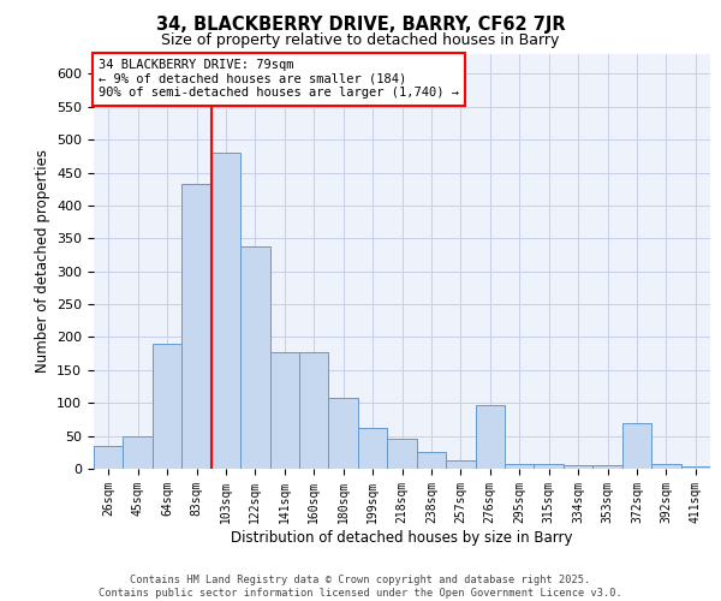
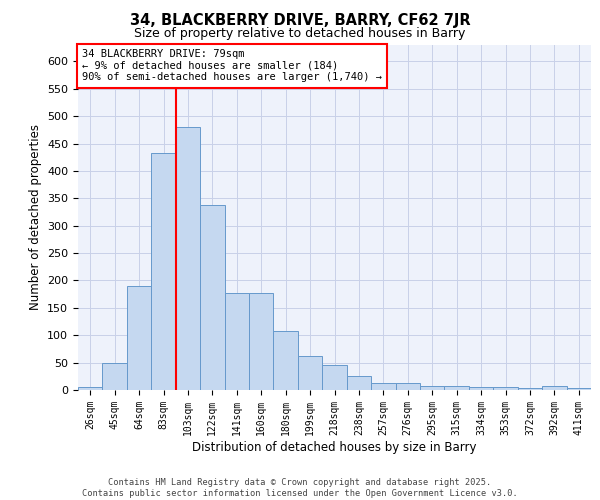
26sqm: 34 -> 5
276sqm: 96 -> 12
372sqm: 70 -> 3
